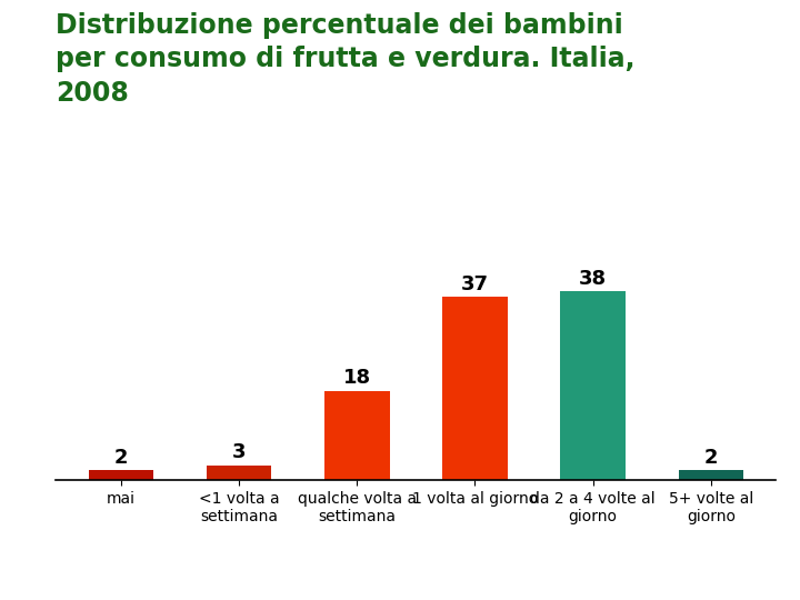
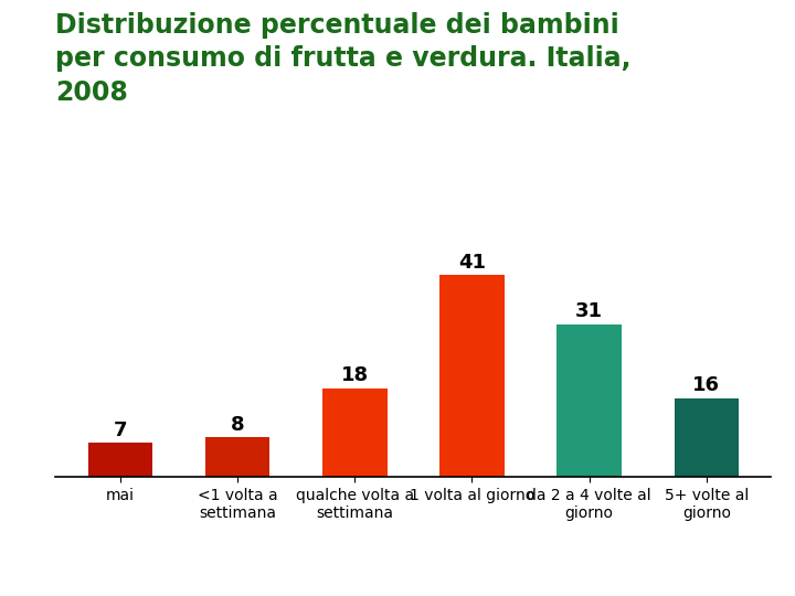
mai: 2 -> 7
<1 volta a settimana: 3 -> 8
1 volta al giorno: 37 -> 41
da 2 a 4 volte al giorno: 38 -> 31
5+ volte al giorno: 2 -> 16
